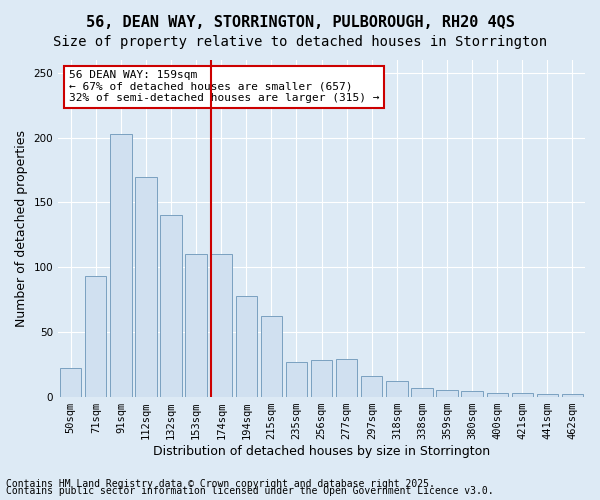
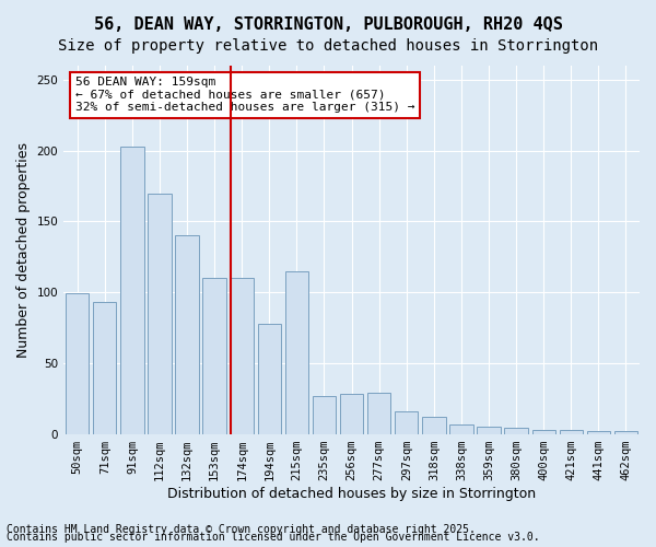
50sqm: 22 -> 99
215sqm: 62 -> 115
